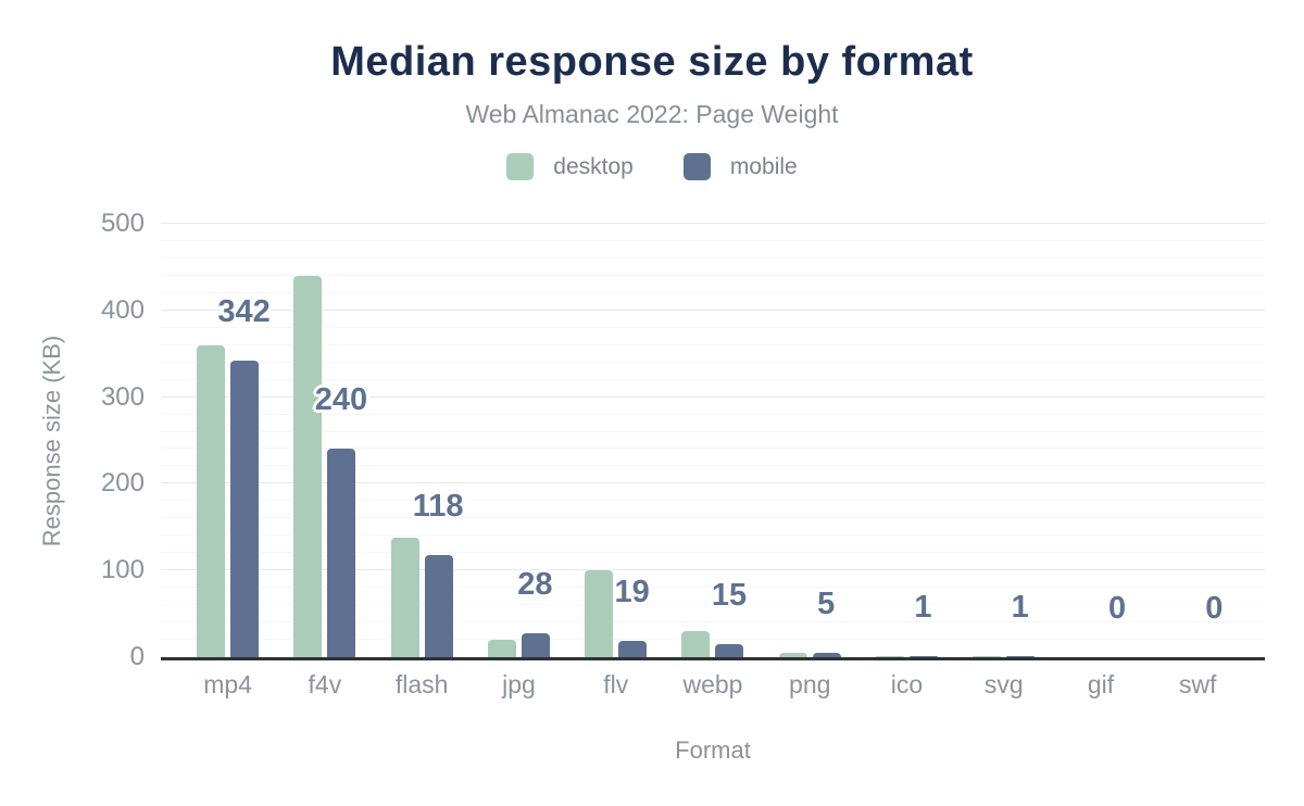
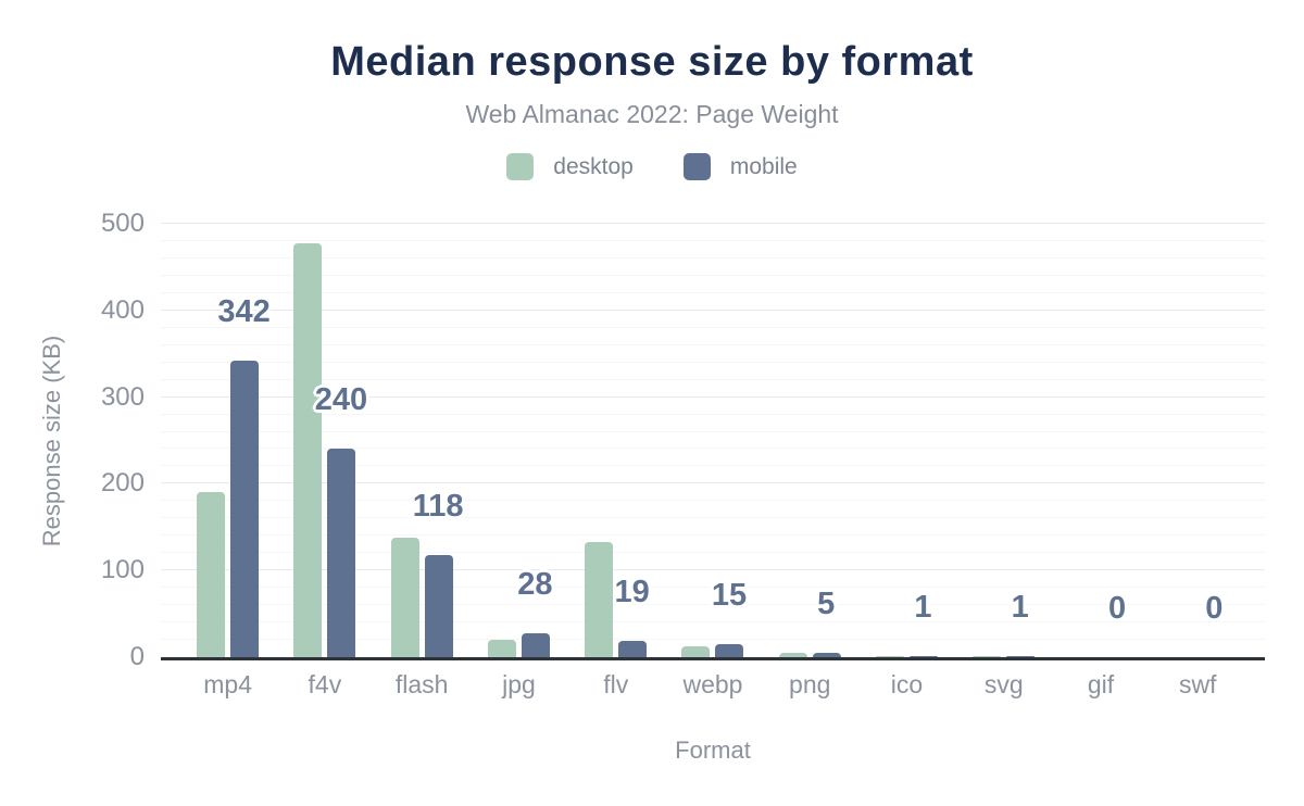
desktop/mp4: 360 -> 190
desktop/f4v: 440 -> 480
desktop/flv: 100 -> 130
desktop/webp: 30 -> 10
